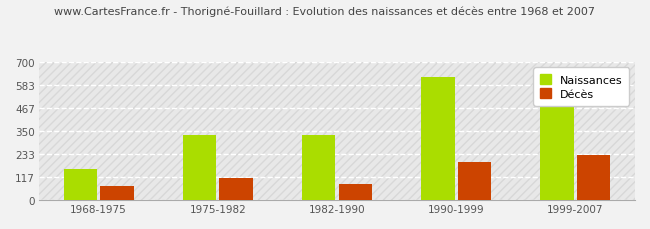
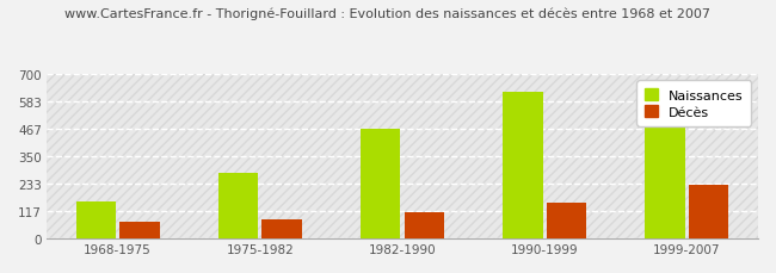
Naissances/1975-1982: 330 -> 280
Décès/1975-1982: 110 -> 80
Naissances/1982-1990: 330 -> 470
Décès/1982-1990: 80 -> 110
Décès/1990-1999: 190 -> 150
